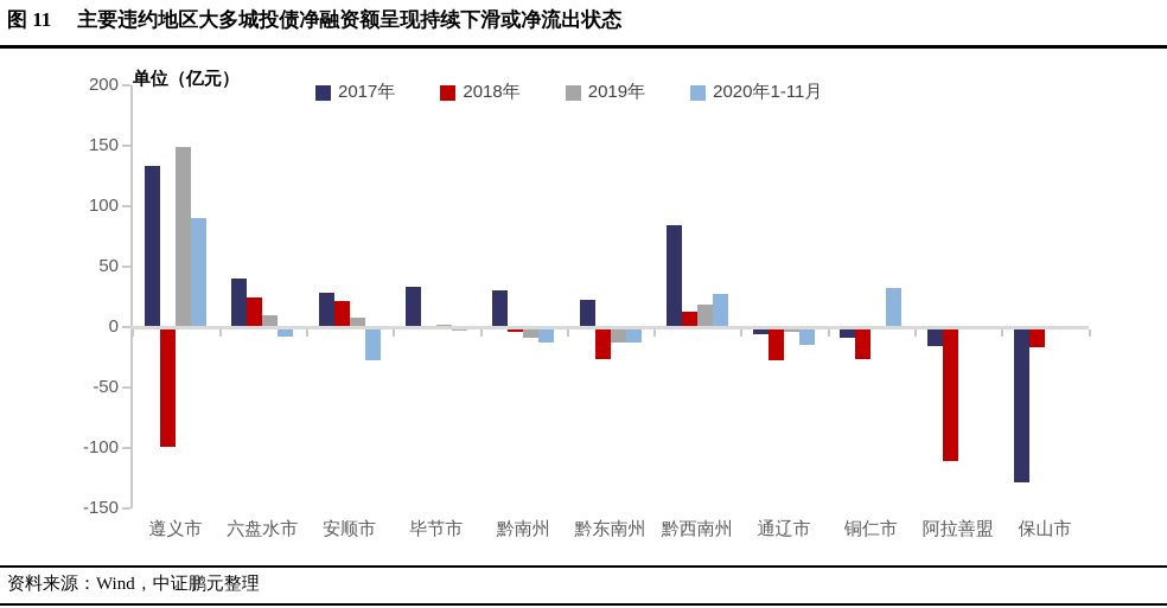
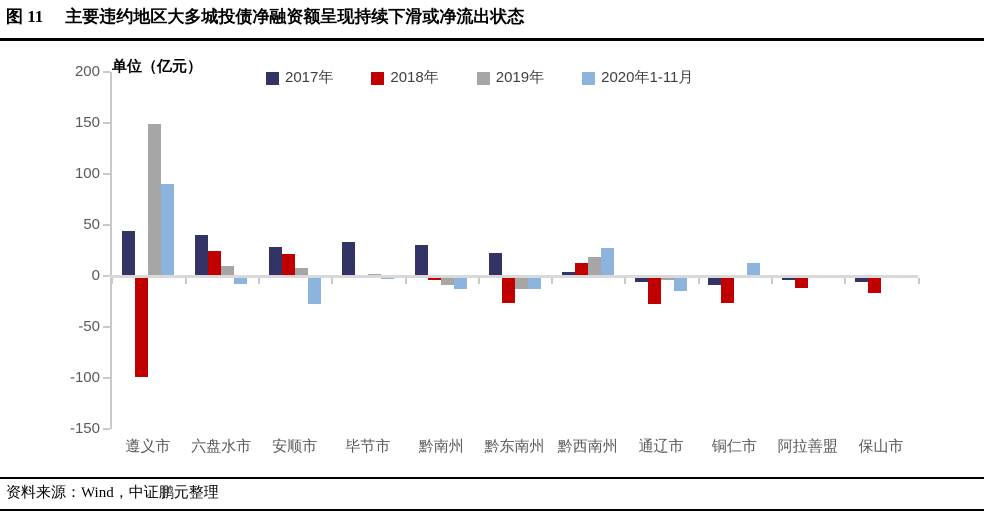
2017年/遵义市: 133 -> 44
2017年/黔西南州: 84 -> 4
2020年1-11月/铜仁市: 32 -> 13
2017年/阿拉善盟: -16 -> -4
2018年/阿拉善盟: -111 -> -12
2017年/保山市: -128 -> -6
